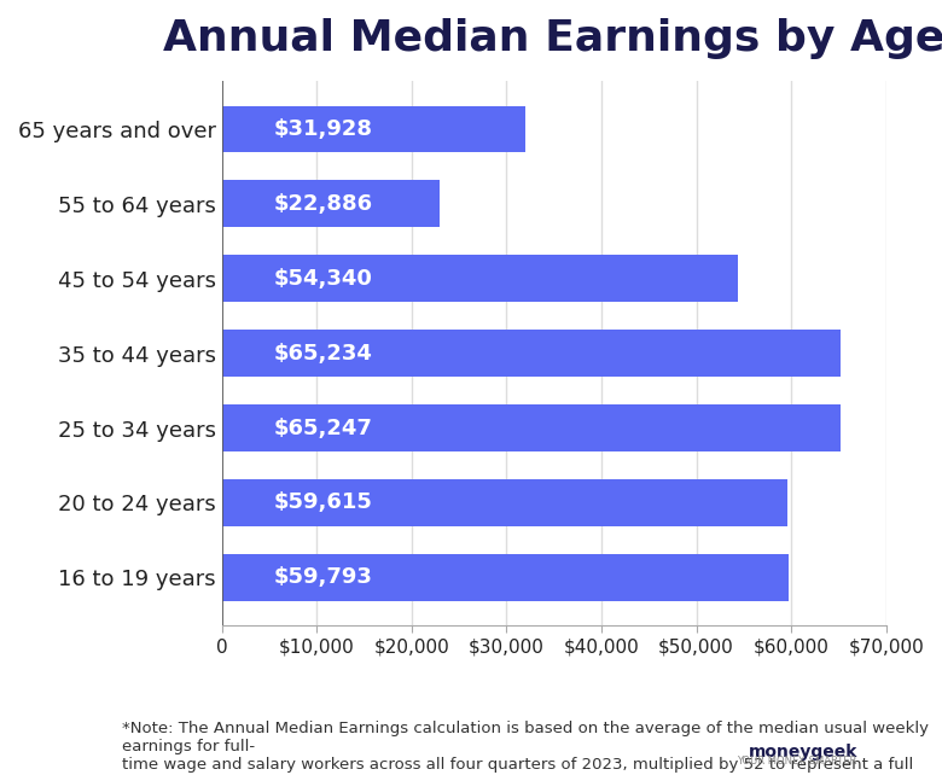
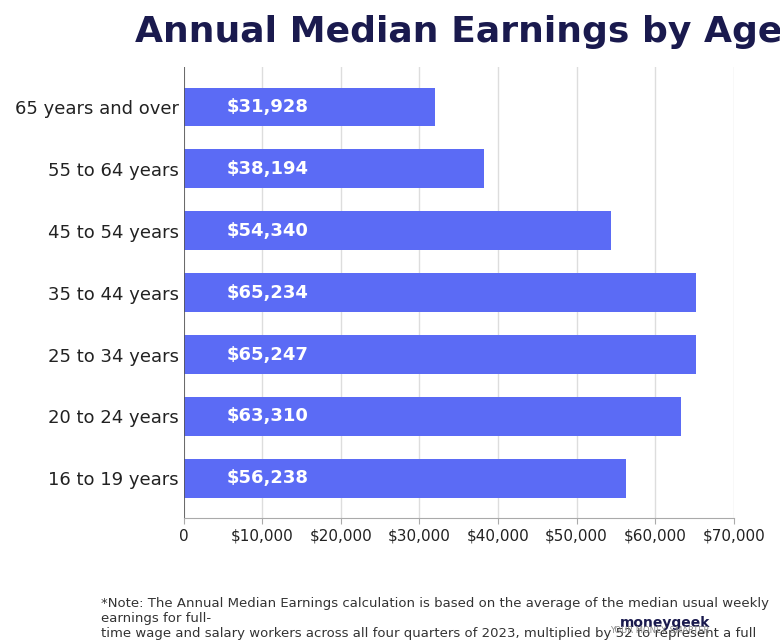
55 to 64 years: $22,886 -> $38,194
20 to 24 years: $59,615 -> $63,310
16 to 19 years: $59,793 -> $56,238
